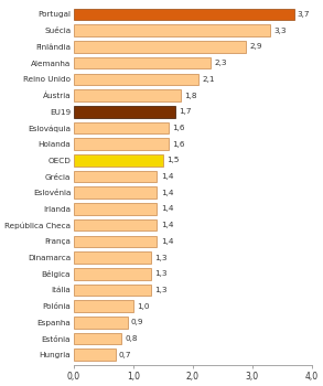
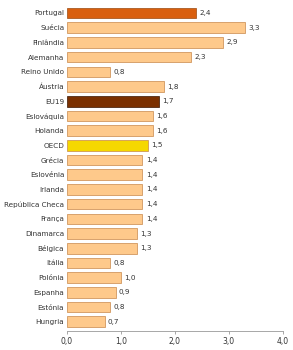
Portugal: 3,7 -> 2,4
Reino Unido: 2,1 -> 0,8
Itália: 1,3 -> 0,8
